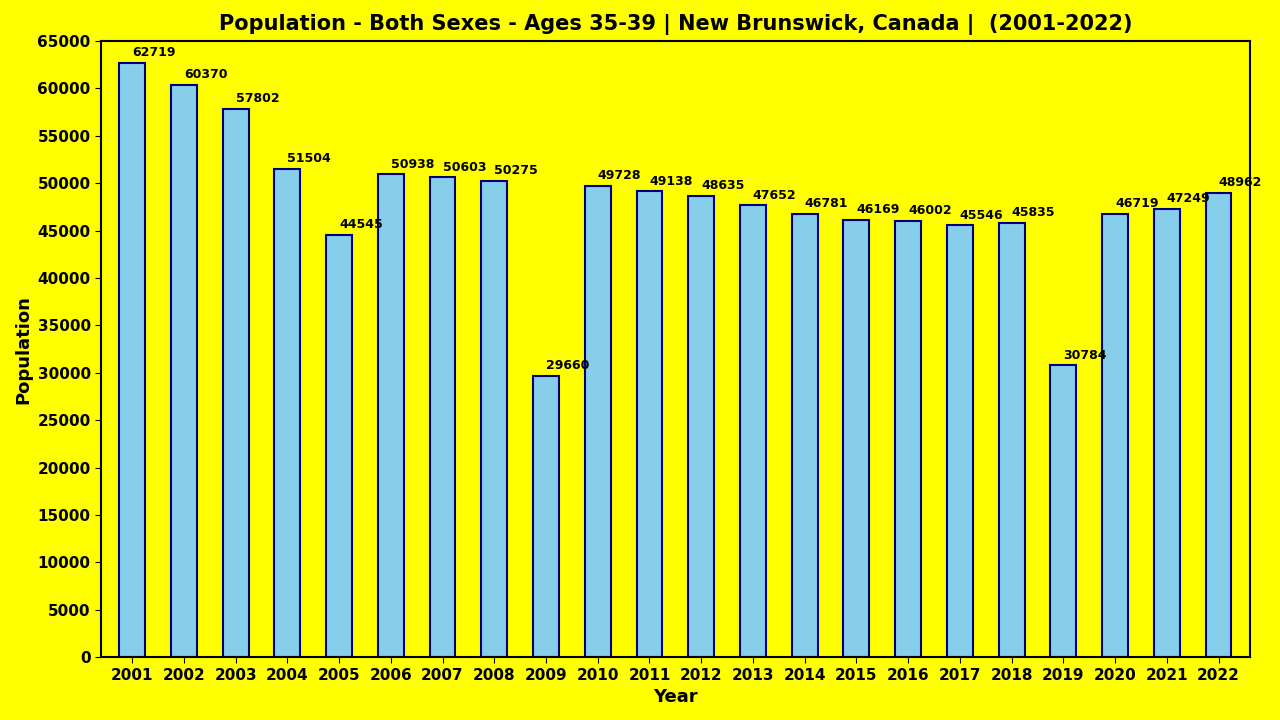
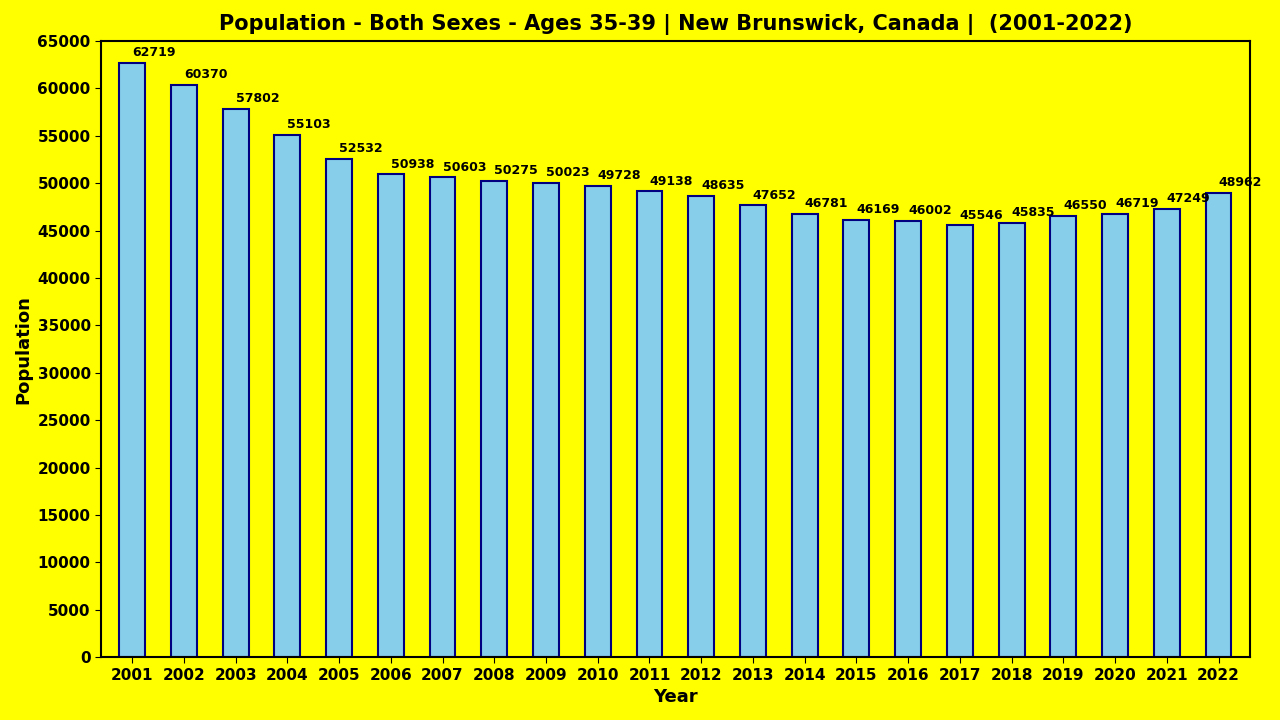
2004: 51504 -> 55103
2005: 44545 -> 52532
2009: 29660 -> 50023
2019: 30784 -> 46550
